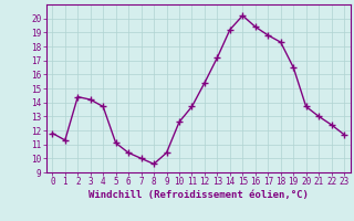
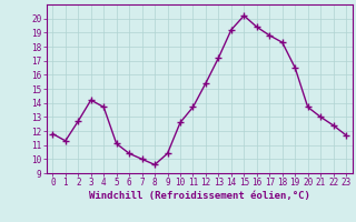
2: 14.4 -> 12.7
